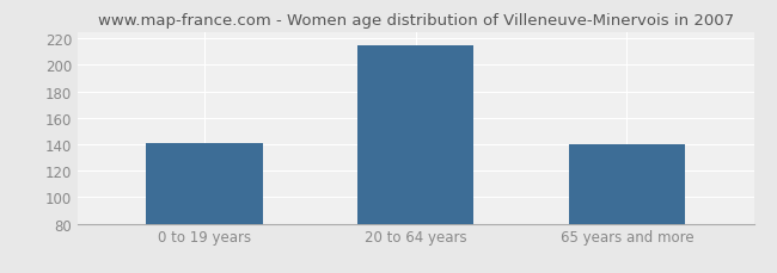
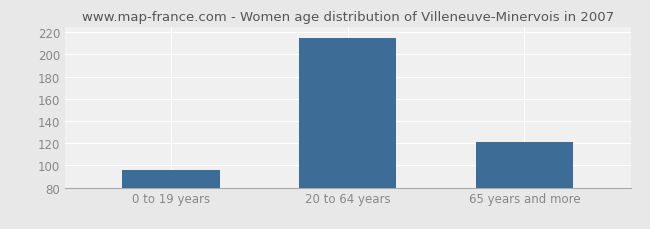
0 to 19 years: 141 -> 96
65 years and more: 140 -> 121
